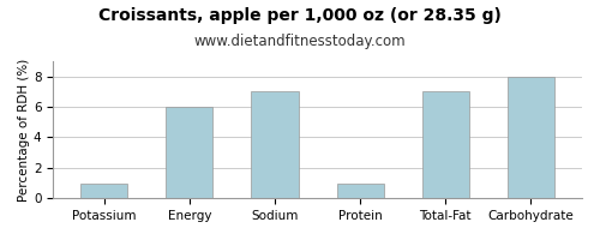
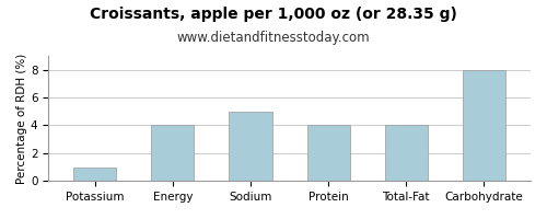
Energy: 6 -> 4
Sodium: 7 -> 5
Protein: 1 -> 4
Total-Fat: 7 -> 4
